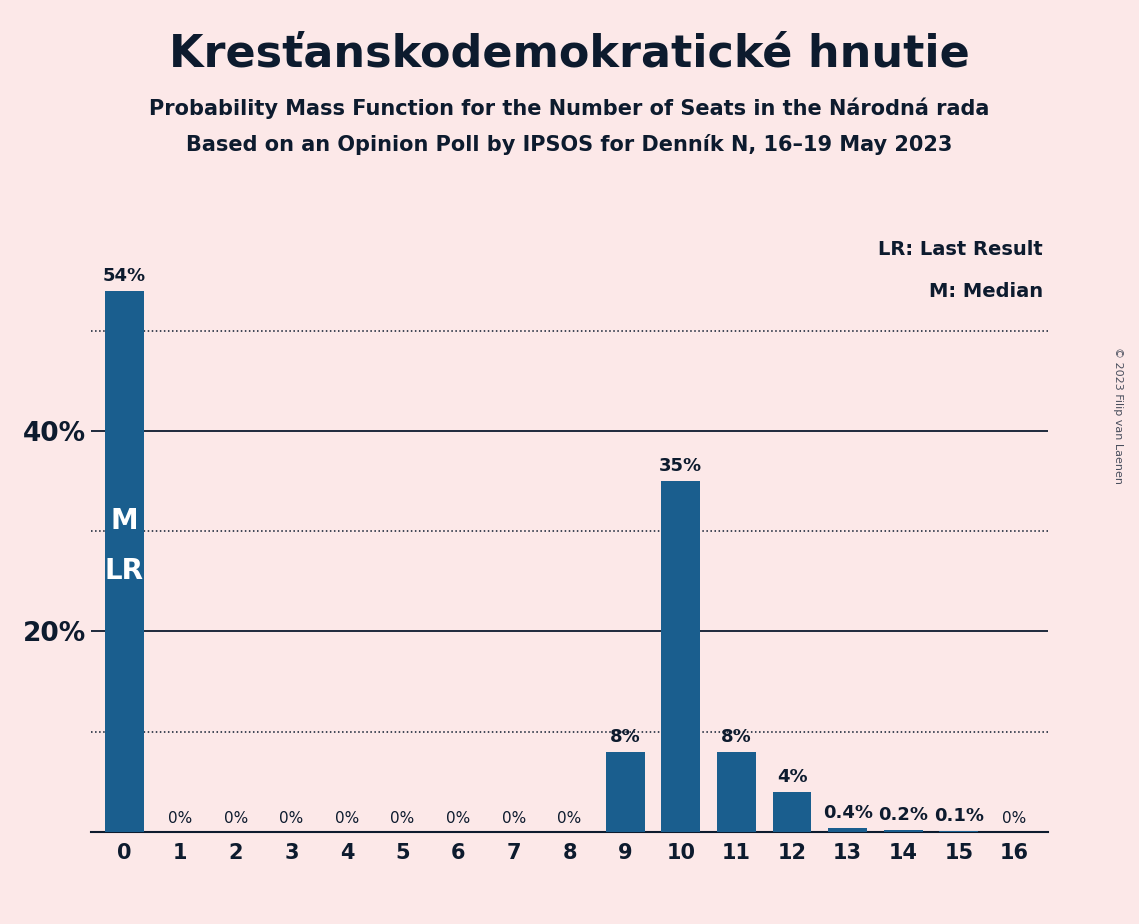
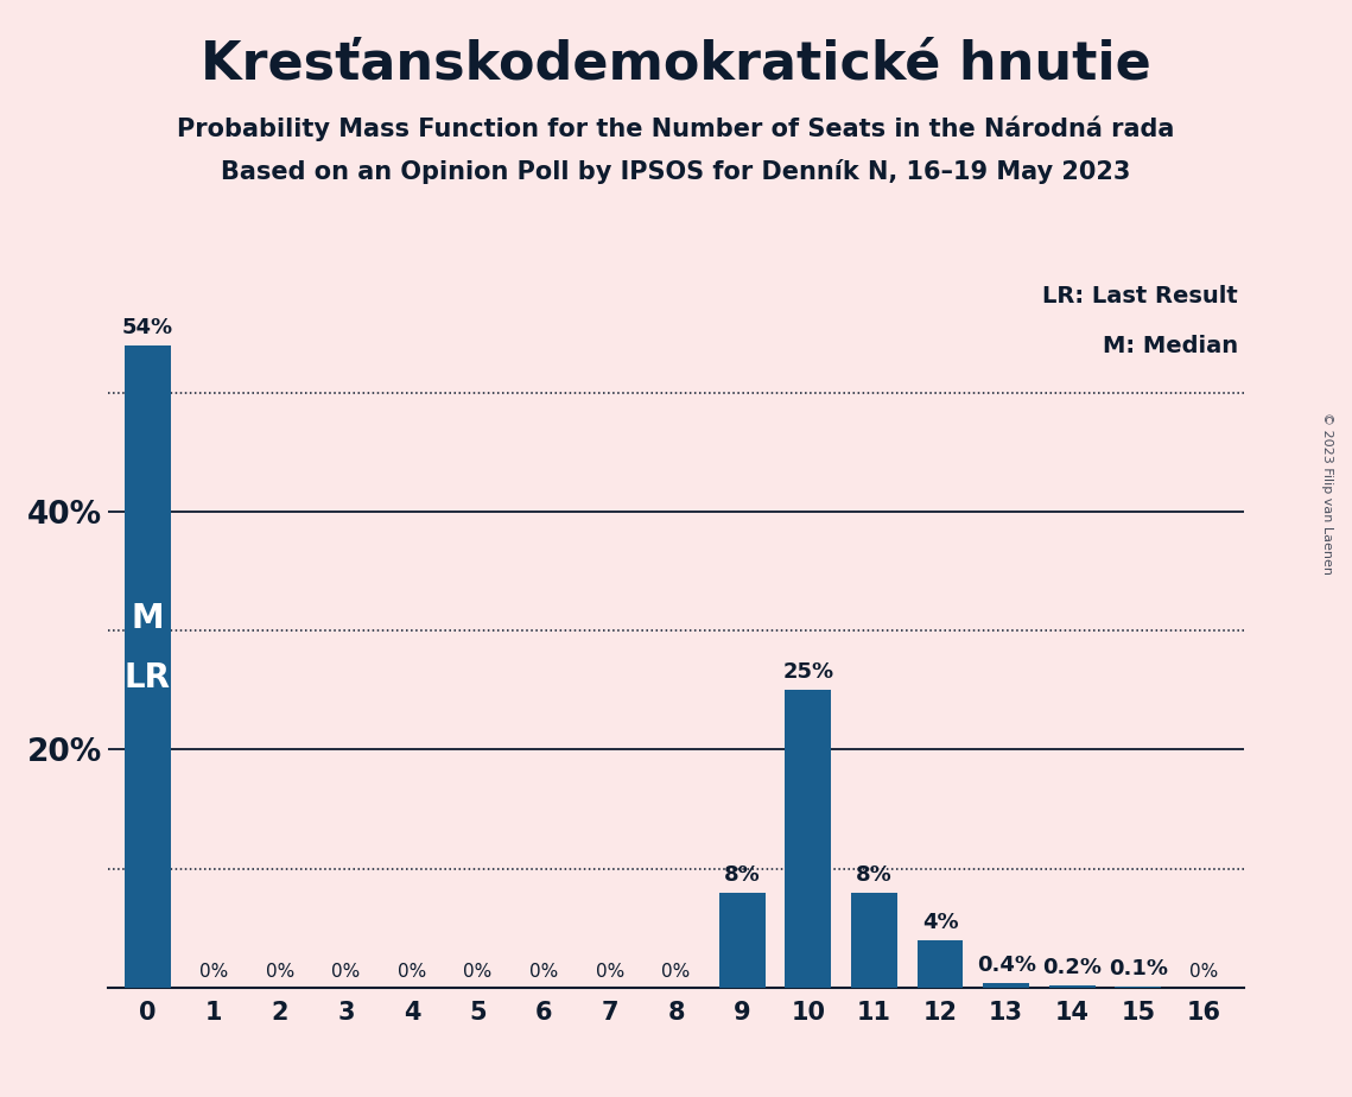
10: 35% -> 25%
